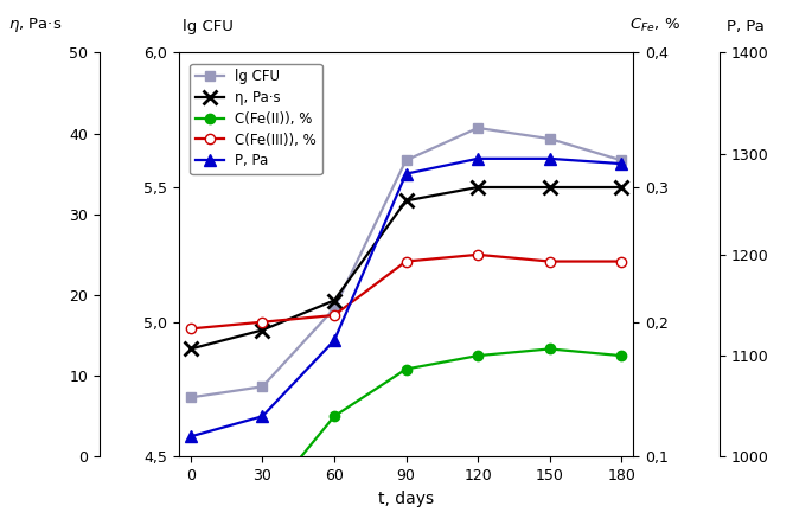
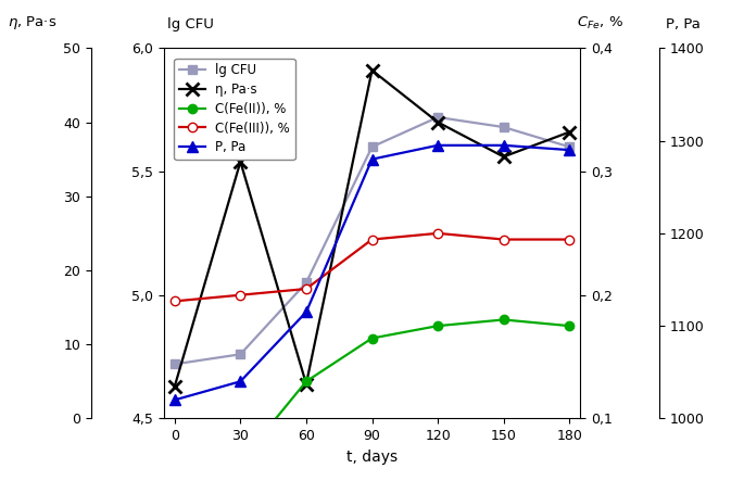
η, Pa·s/0: 4,90 -> 4,63
η, Pa·s/30: 4,97 -> 5,54
η, Pa·s/60: 5,08 -> 4,64
η, Pa·s/90: 5,45 -> 5,91
η, Pa·s/120: 5,50 -> 5,70
η, Pa·s/150: 5,50 -> 5,56
η, Pa·s/180: 5,50 -> 5,66
